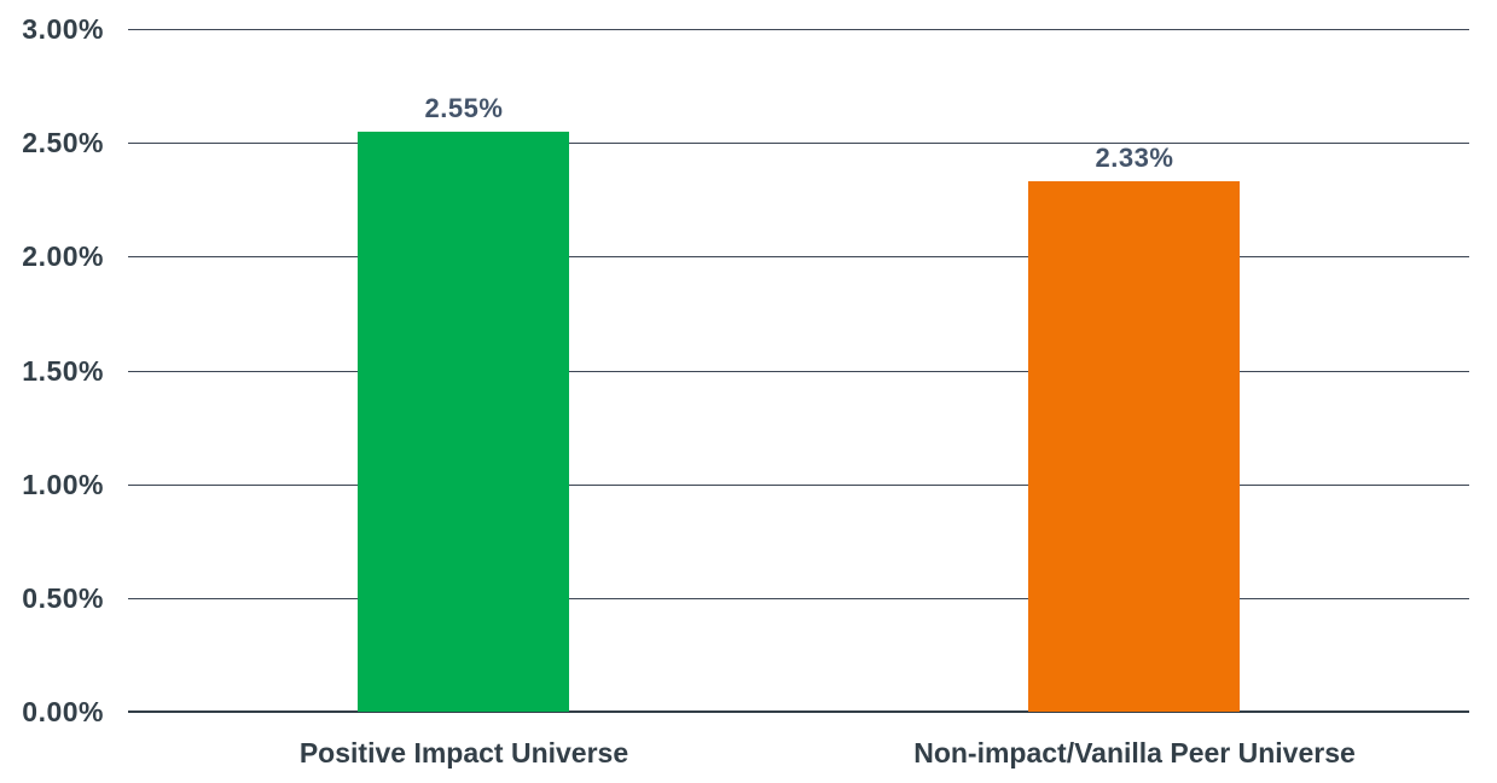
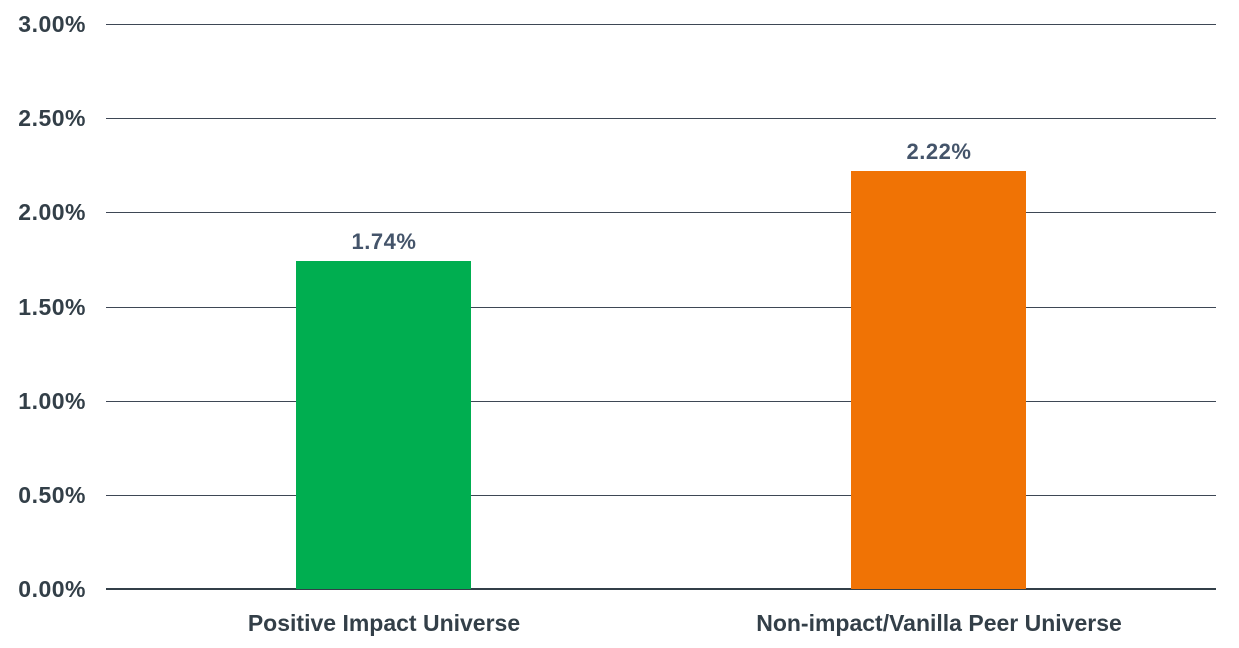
Positive Impact Universe: 2.55% -> 1.74%
Non-impact/Vanilla Peer Universe: 2.33% -> 2.22%
